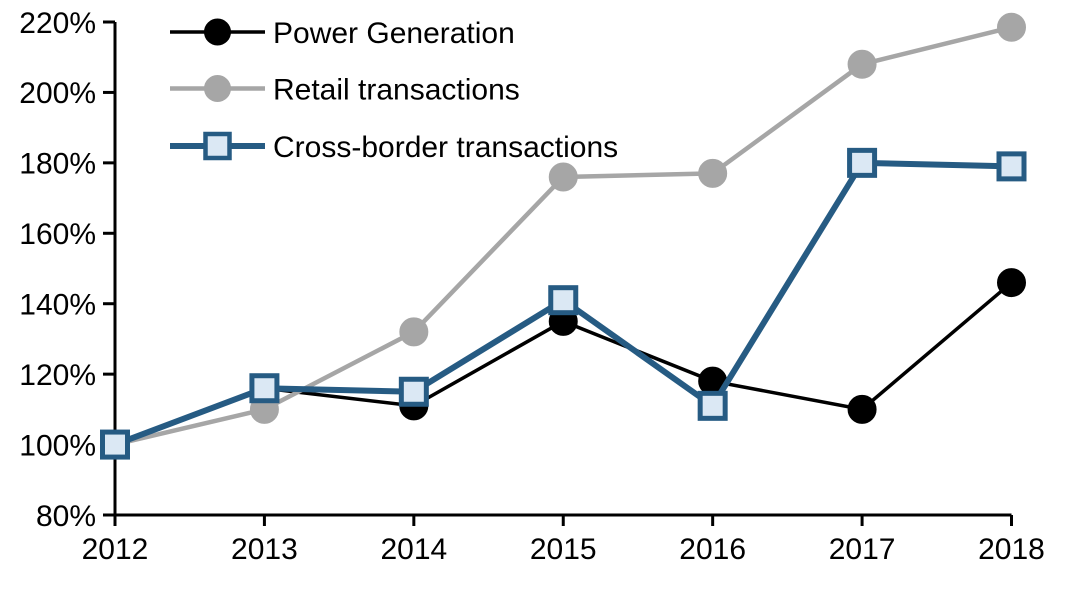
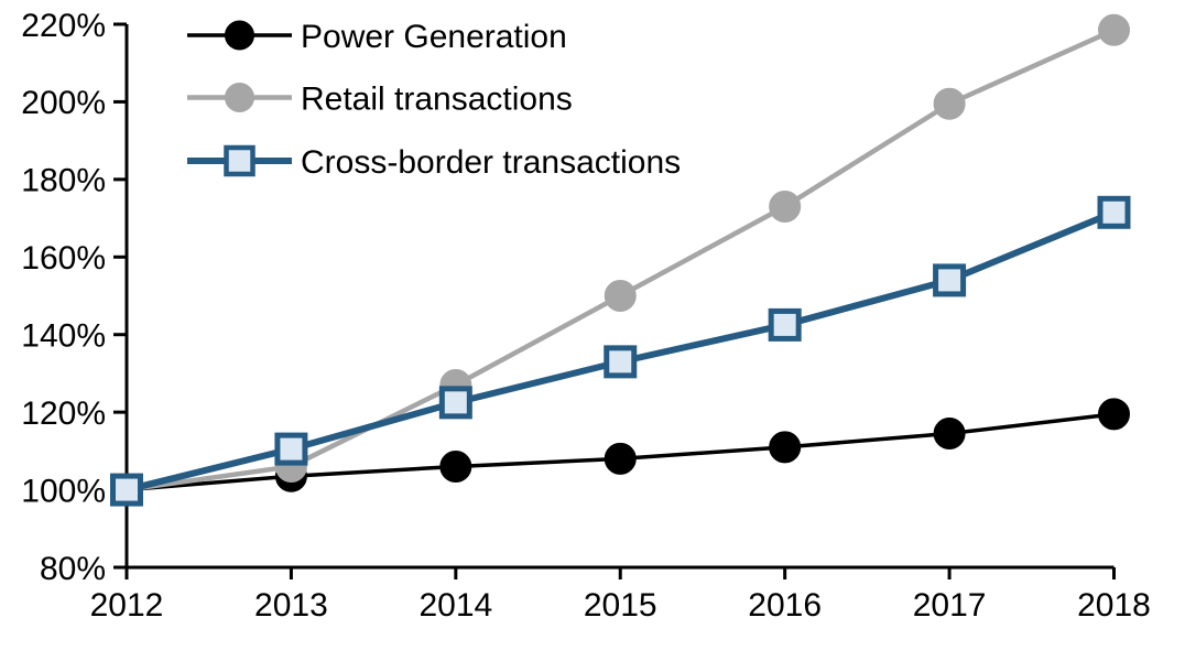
Power Generation/2013: 116% -> 104%
Retail transactions/2013: 110% -> 106%
Cross-border transactions/2013: 116% -> 110%
Power Generation/2014: 111% -> 106%
Retail transactions/2014: 132% -> 127%
Cross-border transactions/2014: 115% -> 122%
Power Generation/2015: 135% -> 108%
Retail transactions/2015: 176% -> 150%
Cross-border transactions/2015: 141% -> 133%
Power Generation/2016: 118% -> 111%
Retail transactions/2016: 177% -> 173%
Cross-border transactions/2016: 111% -> 142%
Power Generation/2017: 110% -> 114%
Retail transactions/2017: 208% -> 200%
Cross-border transactions/2017: 180% -> 154%
Power Generation/2018: 146% -> 120%
Cross-border transactions/2018: 179% -> 172%
